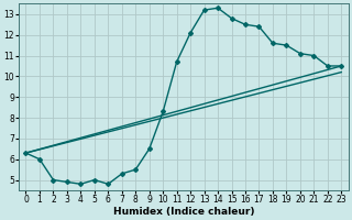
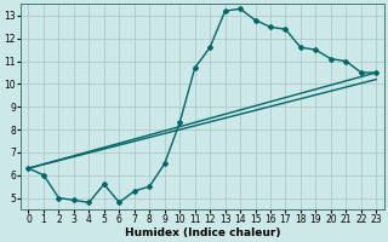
5: 5.0 -> 5.6
12: 12.1 -> 11.6
